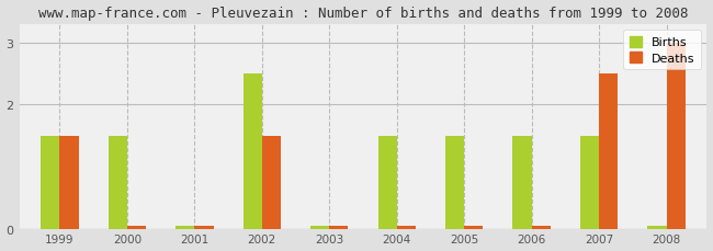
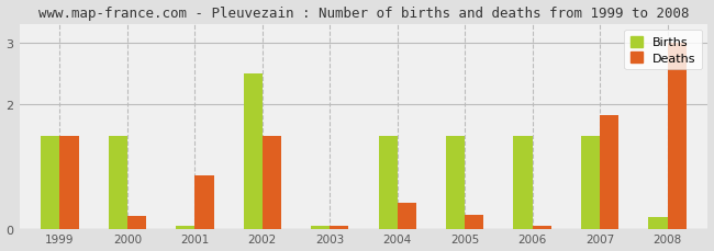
Deaths/2000: 0.05 -> 0.20
Deaths/2001: 0.05 -> 0.86
Deaths/2004: 0.05 -> 0.42
Deaths/2005: 0.05 -> 0.22
Deaths/2007: 2.50 -> 1.82
Births/2008: 0.05 -> 0.18
